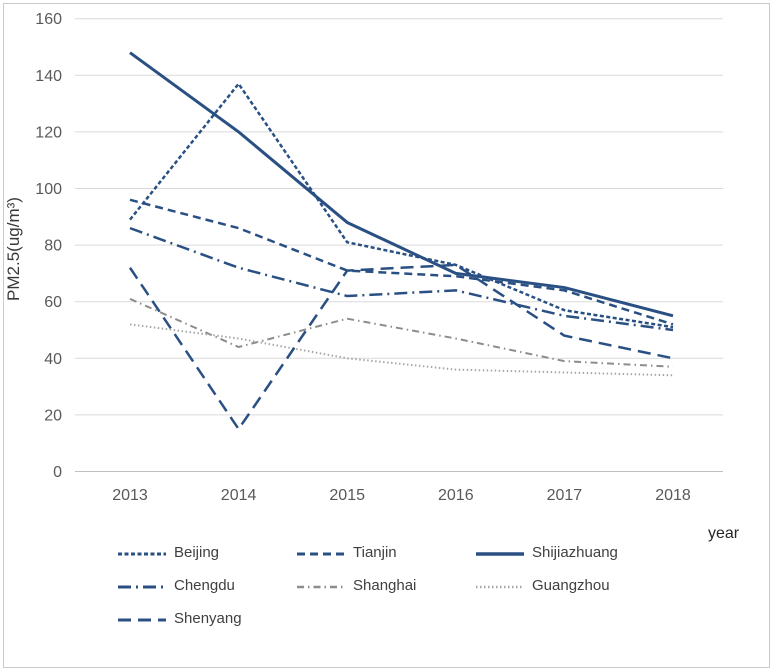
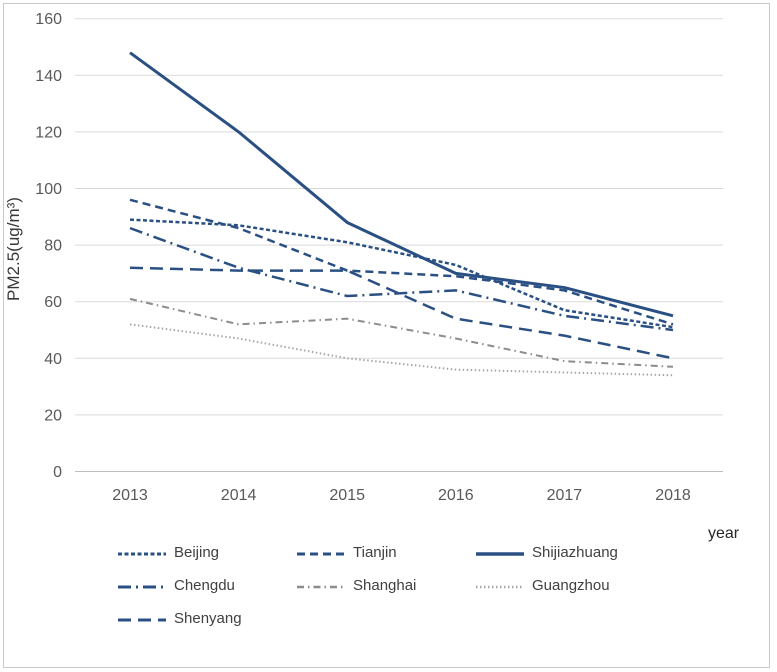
Beijing/2014: 137 -> 87
Shanghai/2014: 44 -> 52
Shenyang/2014: 15 -> 71
Shenyang/2016: 73 -> 54
